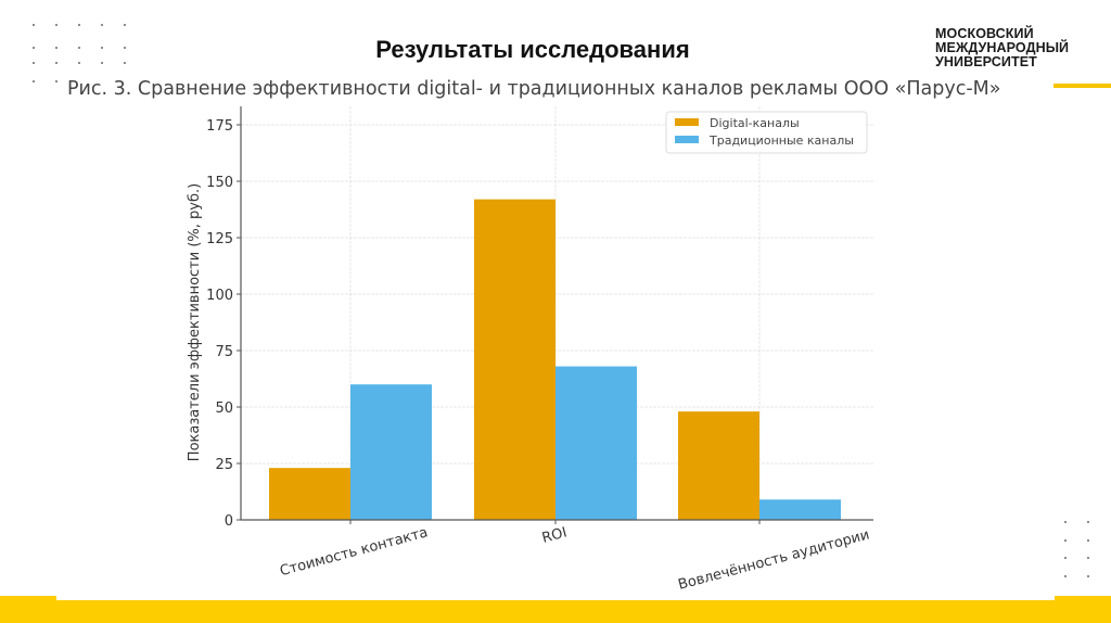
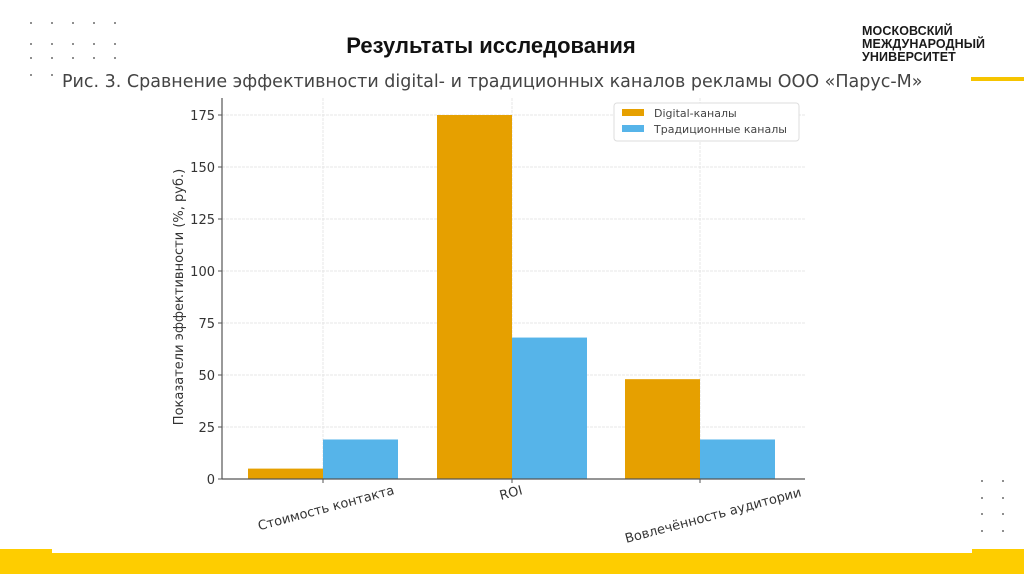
Digital-каналы/Стоимость контакта: 23 -> 5
Традиционные каналы/Стоимость контакта: 60 -> 19
Digital-каналы/ROI: 142 -> 175
Традиционные каналы/Вовлечённость аудитории: 9 -> 19
